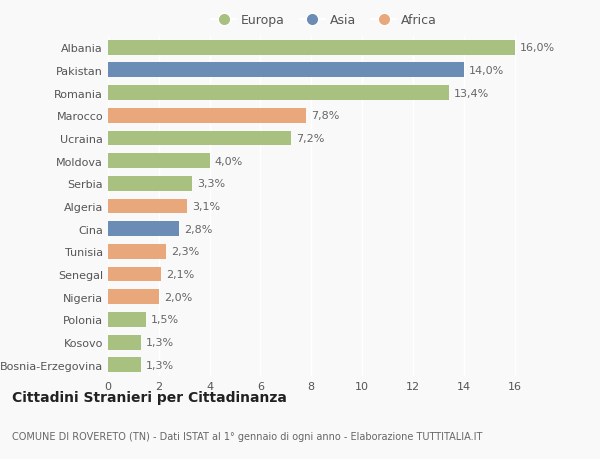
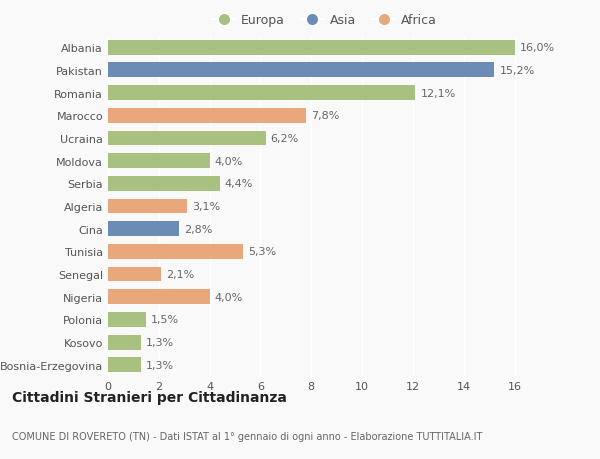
Pakistan: 14,0% -> 15,2%
Romania: 13,4% -> 12,1%
Ucraina: 7,2% -> 6,2%
Serbia: 3,3% -> 4,4%
Tunisia: 2,3% -> 5,3%
Nigeria: 2,0% -> 4,0%
